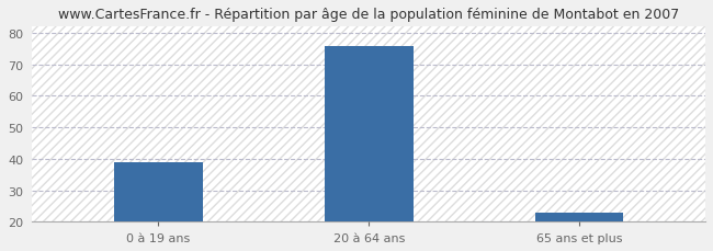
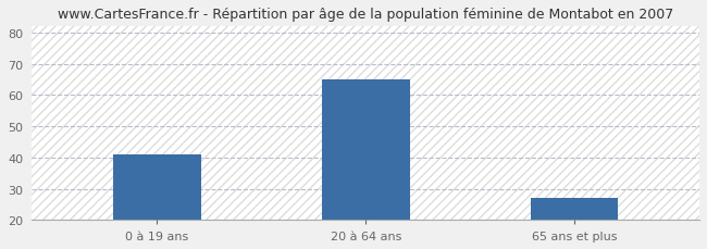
0 à 19 ans: 39 -> 41
20 à 64 ans: 76 -> 65
65 ans et plus: 23 -> 27
